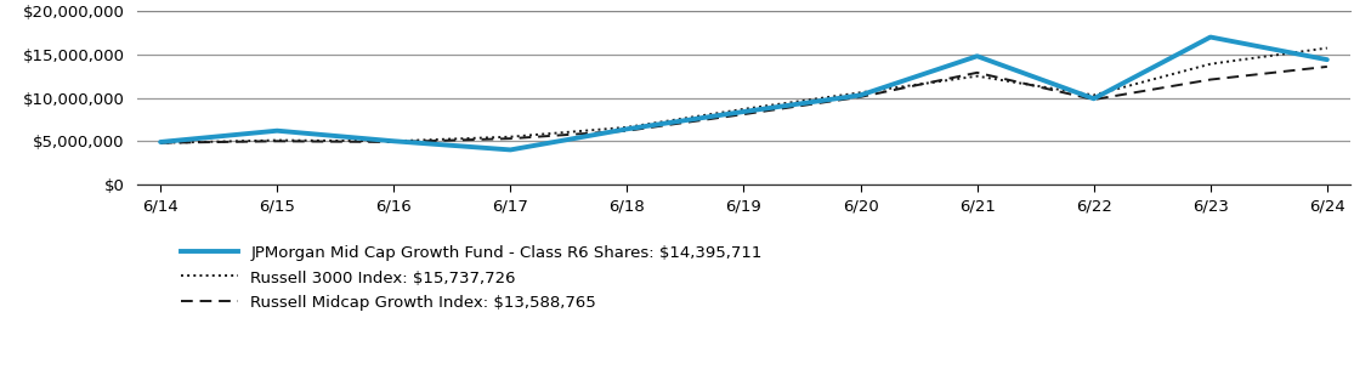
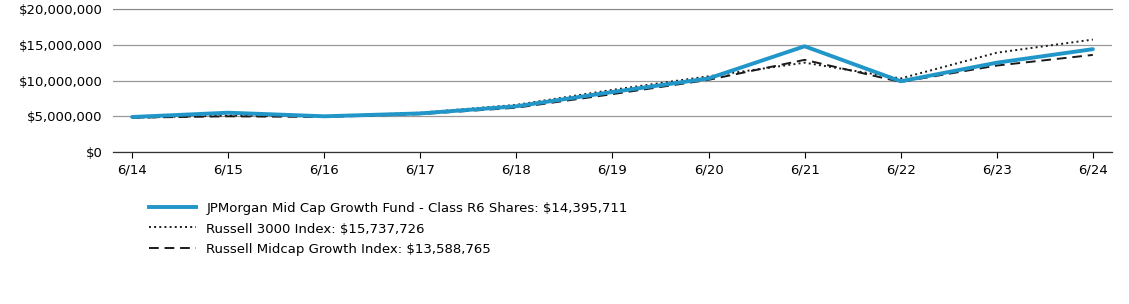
JPMorgan Mid Cap Growth Fund - Class R6 Shares: $14,395,711/6/15: $6,200,000 -> $5,500,000
JPMorgan Mid Cap Growth Fund - Class R6 Shares: $14,395,711/6/17: $4,000,000 -> $5,400,000
JPMorgan Mid Cap Growth Fund - Class R6 Shares: $14,395,711/6/23: $17,000,000 -> $12,500,000
